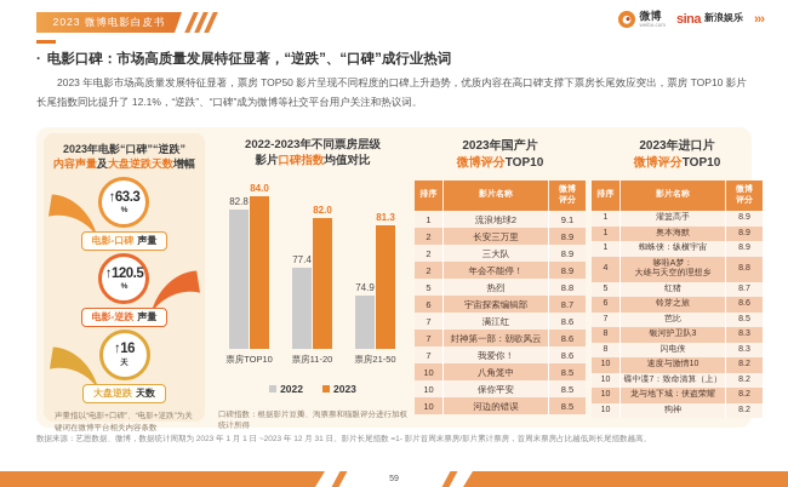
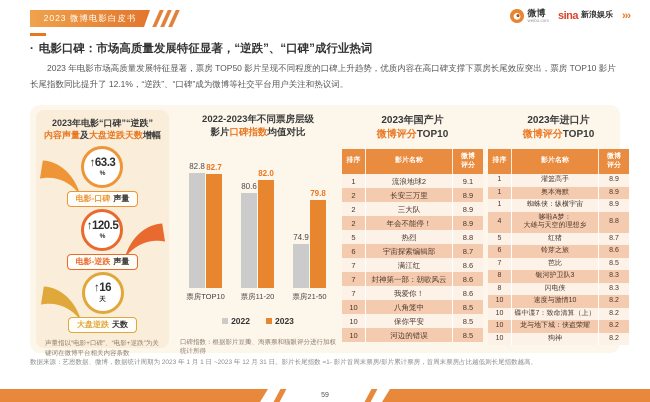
2023/票房TOP10: 84.0 -> 82.7
2022/票房11-20: 77.4 -> 80.6
2023/票房21-50: 81.3 -> 79.8
